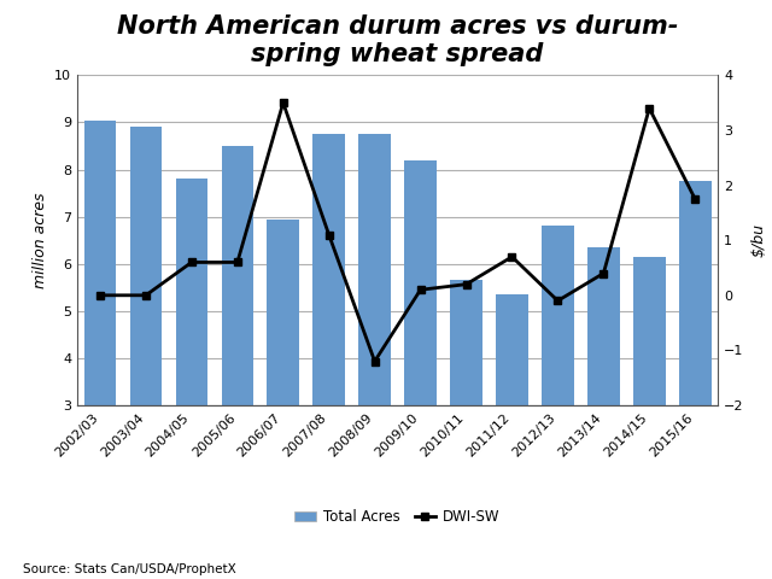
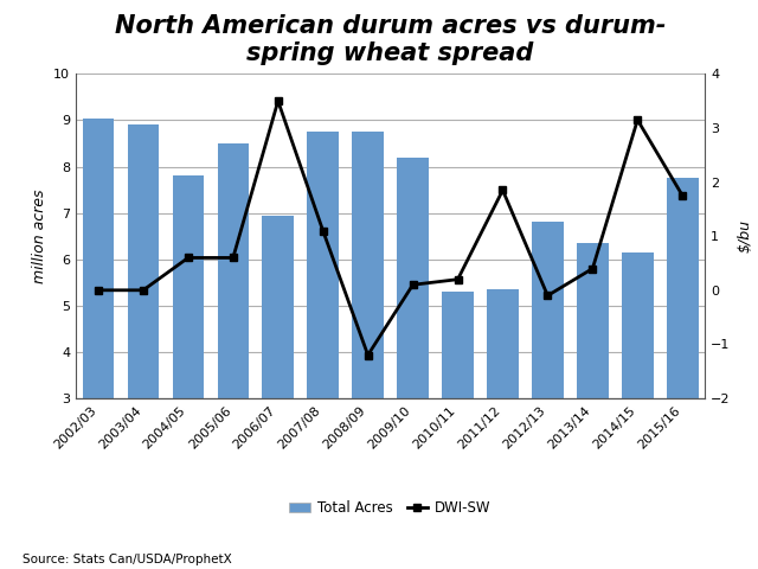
Total Acres/2010/11: 5.65 -> 5.30
DWI-SW/2011/12: 0.70 -> 1.85
DWI-SW/2014/15: 3.40 -> 3.15
